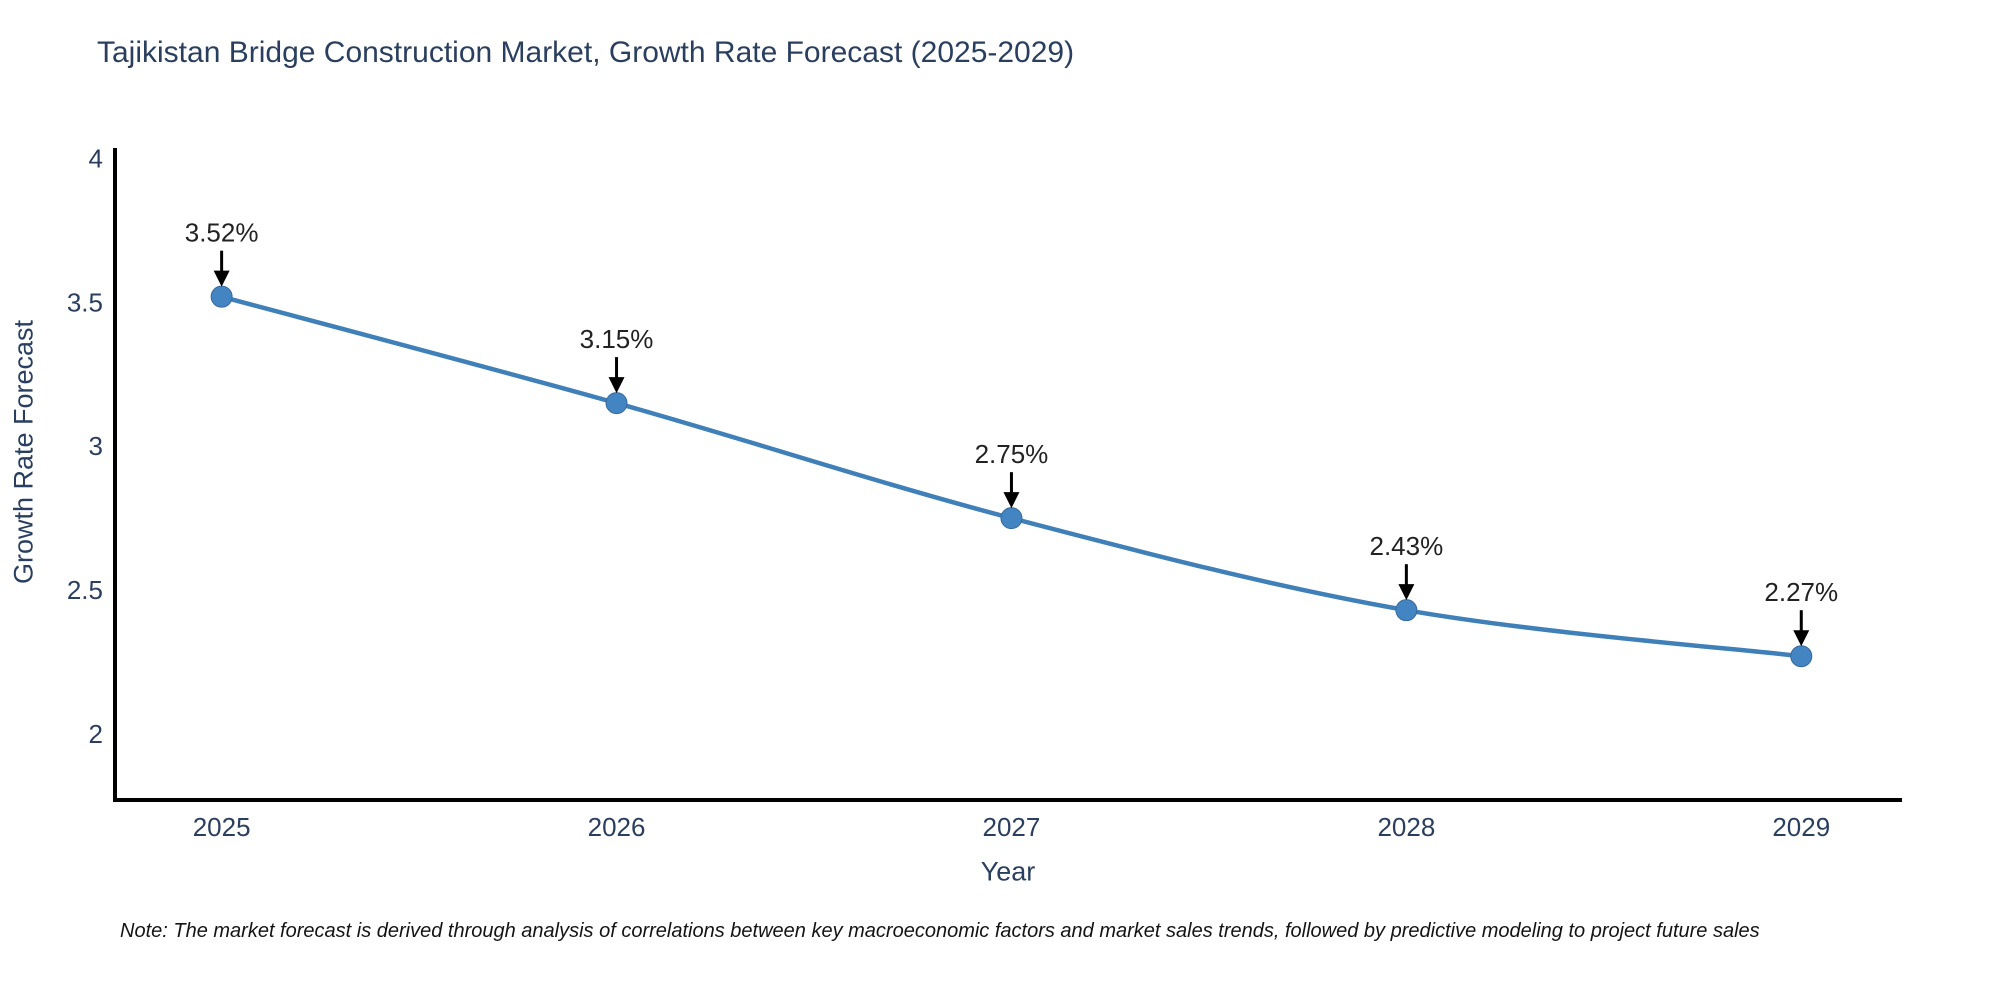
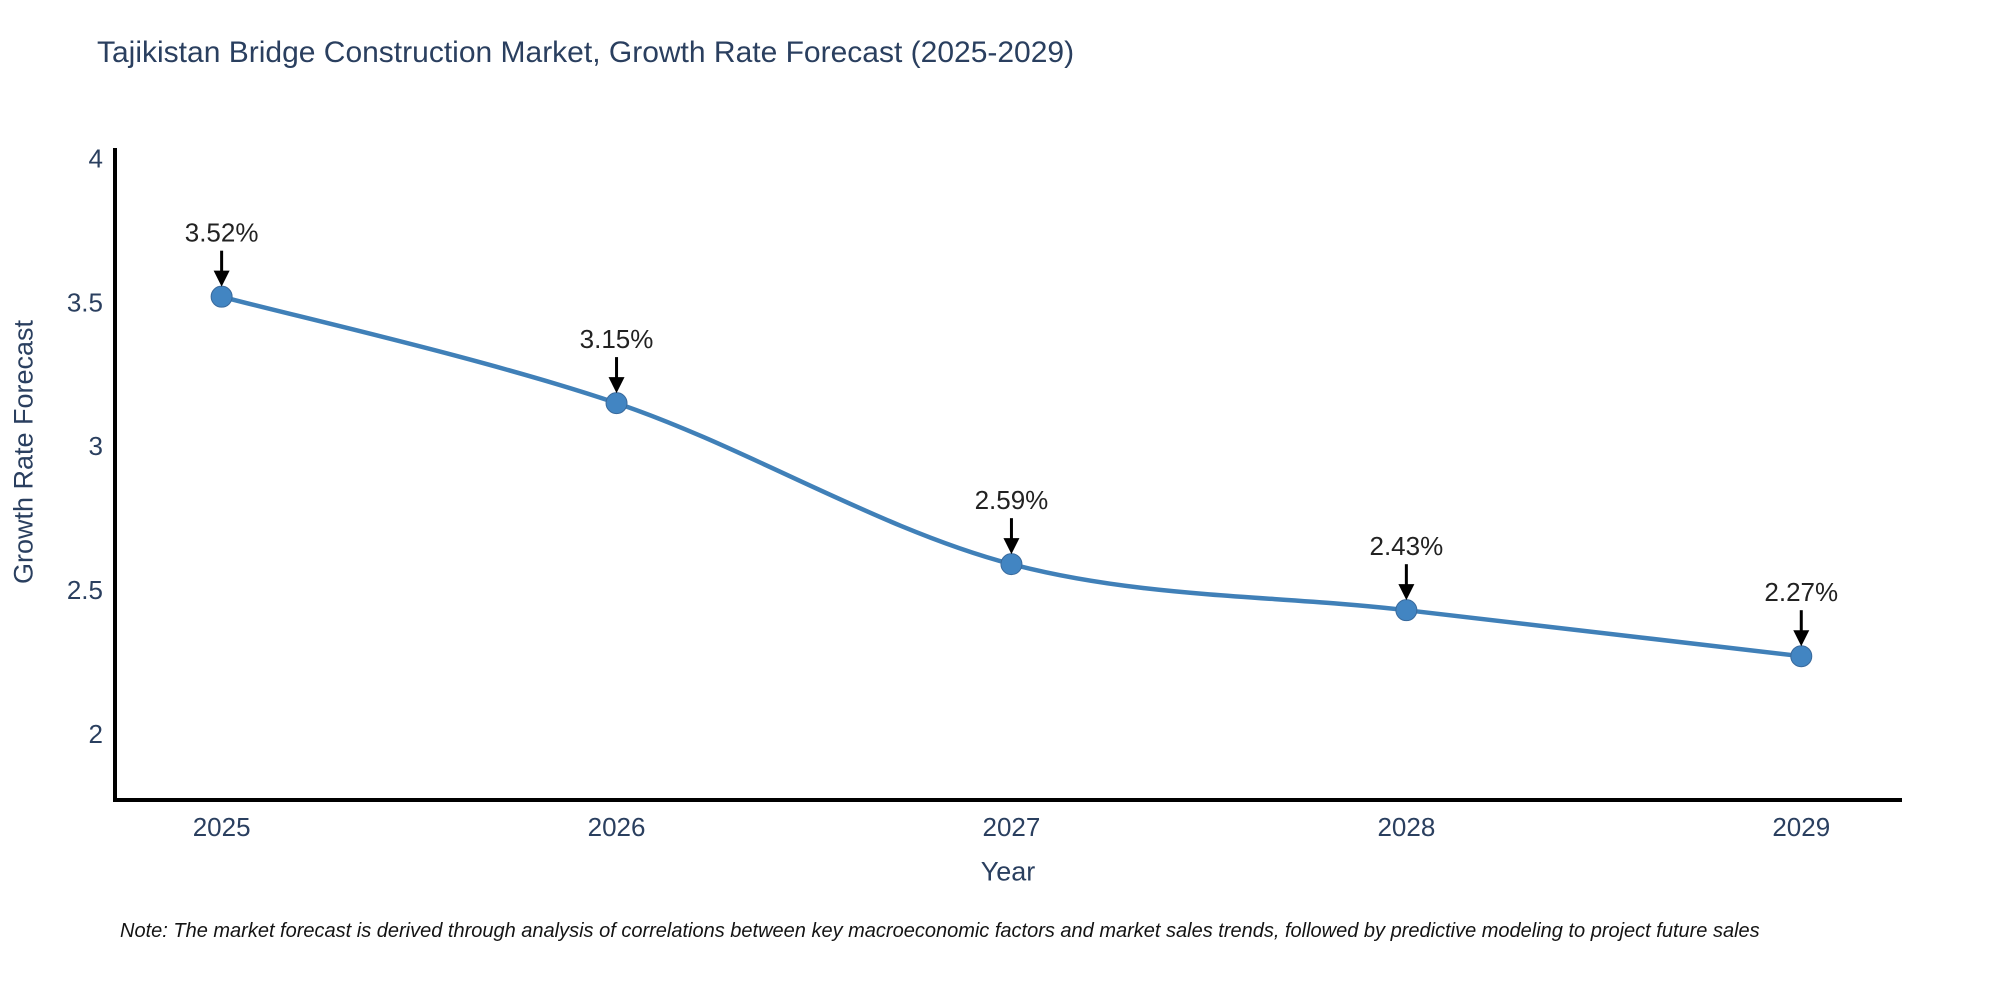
2027: 2.75% -> 2.59%
